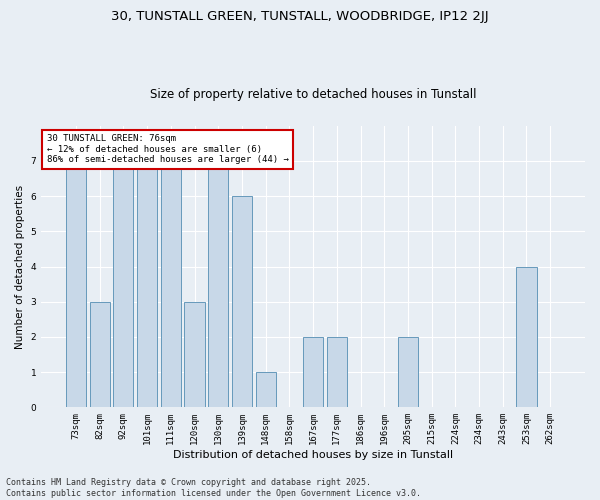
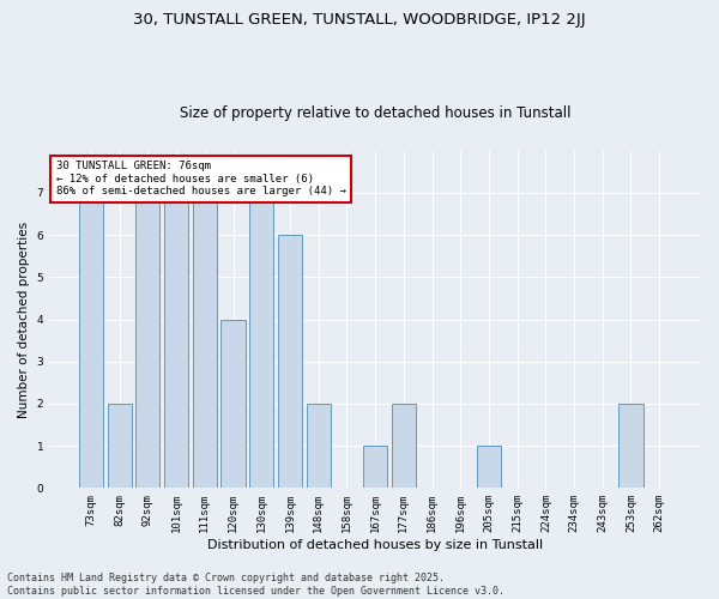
82sqm: 3 -> 2
120sqm: 3 -> 4
148sqm: 1 -> 2
167sqm: 2 -> 1
205sqm: 2 -> 1
253sqm: 4 -> 2
